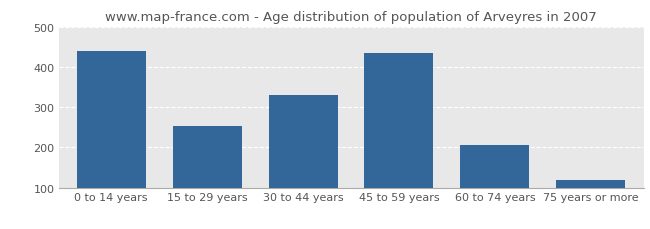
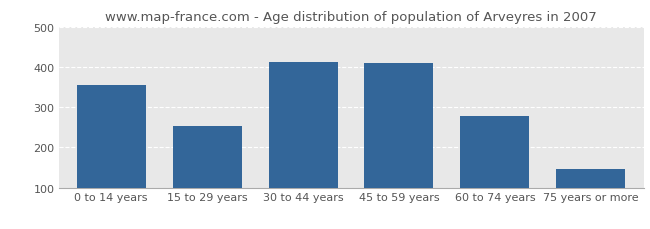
0 to 14 years: 440 -> 355
30 to 44 years: 330 -> 412
45 to 59 years: 435 -> 410
60 to 74 years: 205 -> 278
75 years or more: 120 -> 145
